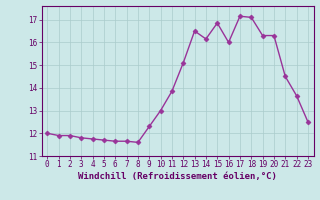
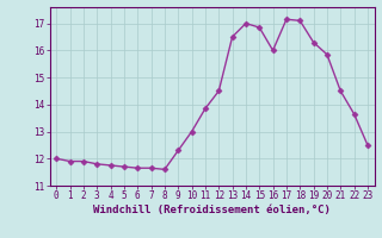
12: 15.10 -> 14.50
14: 16.15 -> 17.00
20: 16.30 -> 15.85
